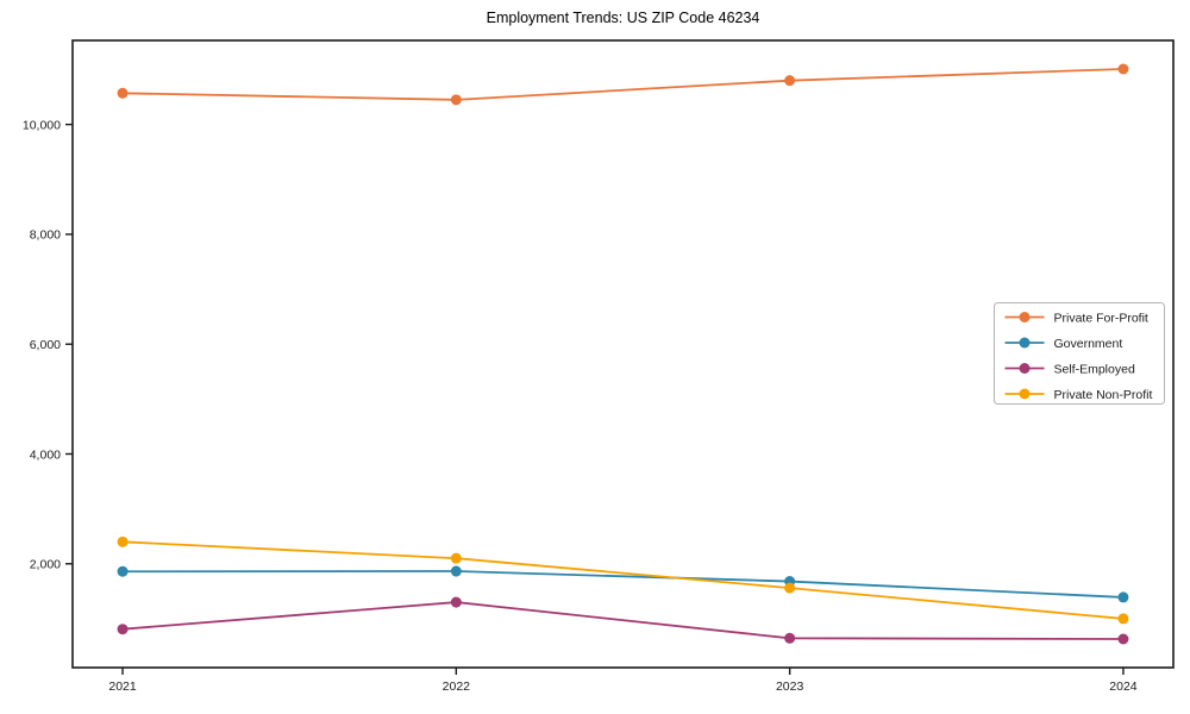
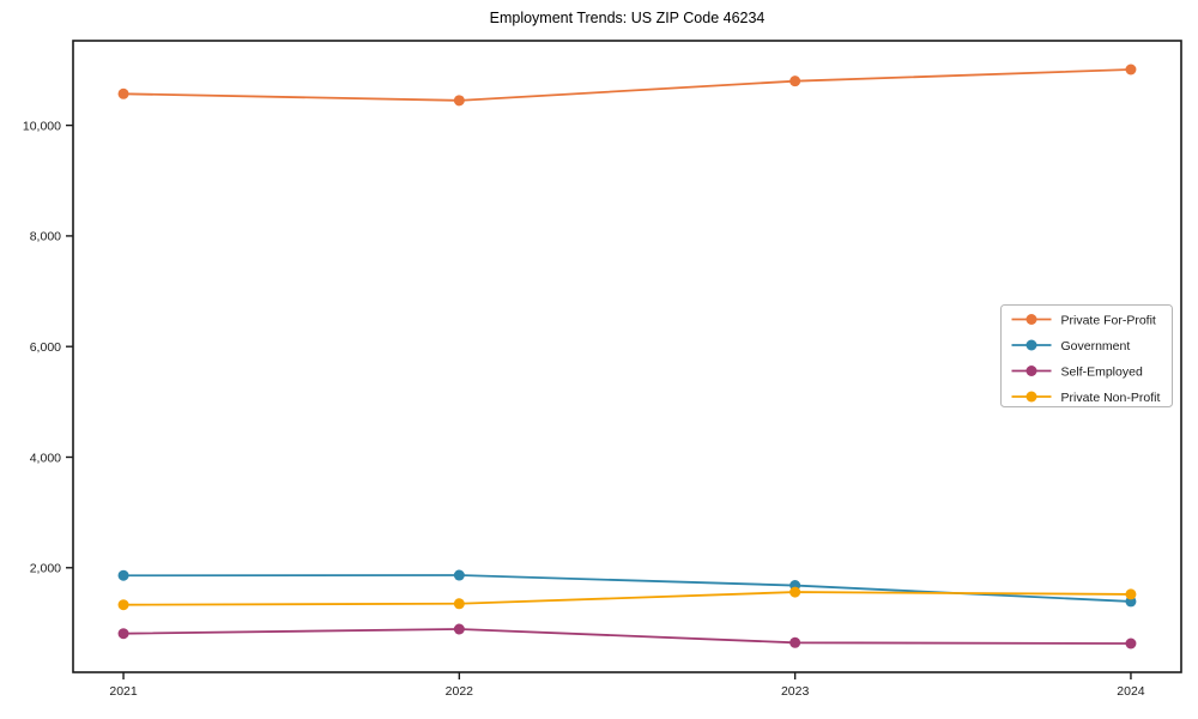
Private Non-Profit/2021: 2400 -> 1300
Self-Employed/2022: 1300 -> 900
Private Non-Profit/2022: 2100 -> 1400
Private Non-Profit/2024: 1000 -> 1500
